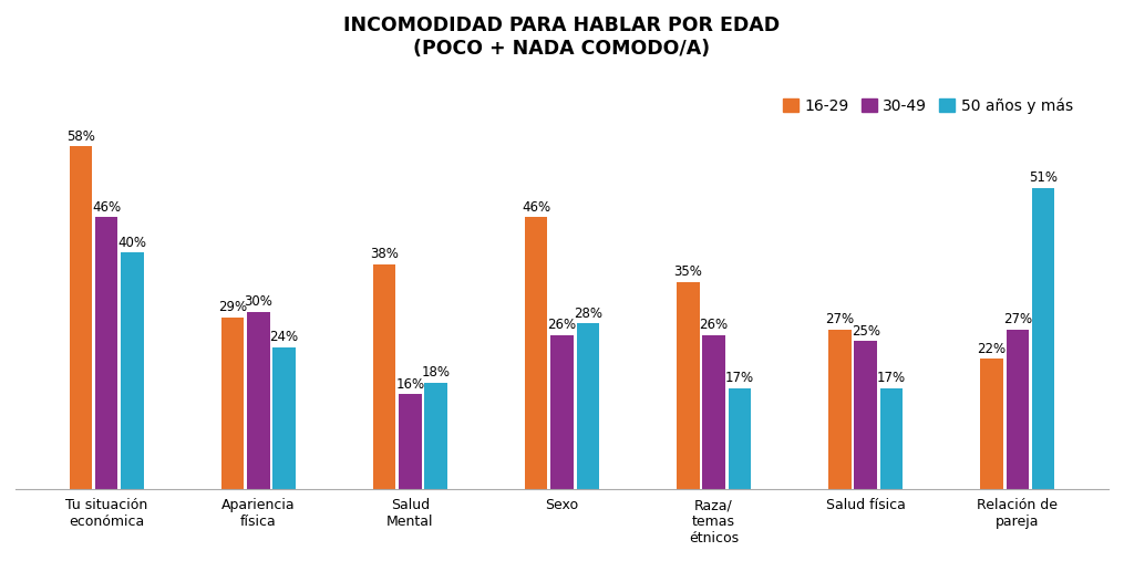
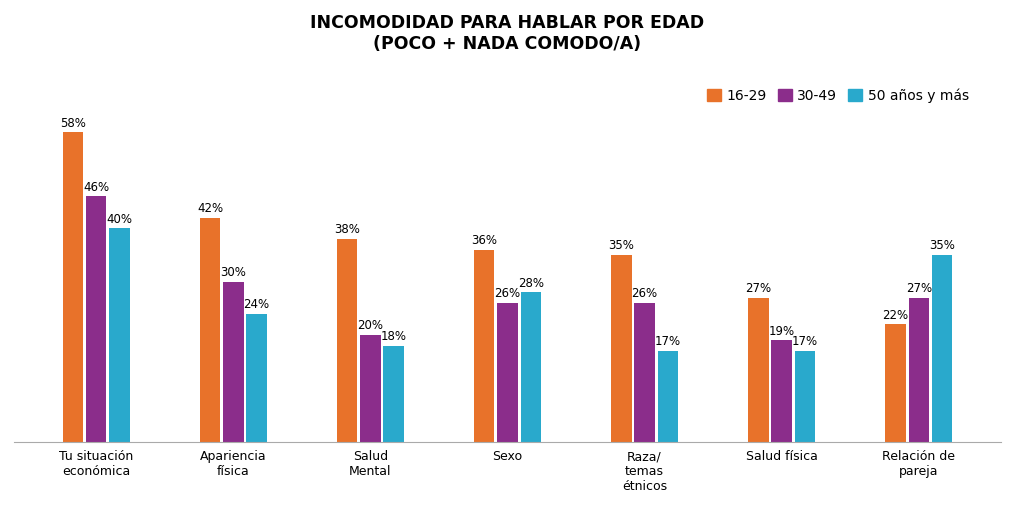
16-29/Apariencia física: 29% -> 42%
30-49/Salud Mental: 16% -> 20%
16-29/Sexo: 46% -> 36%
30-49/Salud física: 25% -> 19%
50 años y más/Relación de pareja: 51% -> 35%
